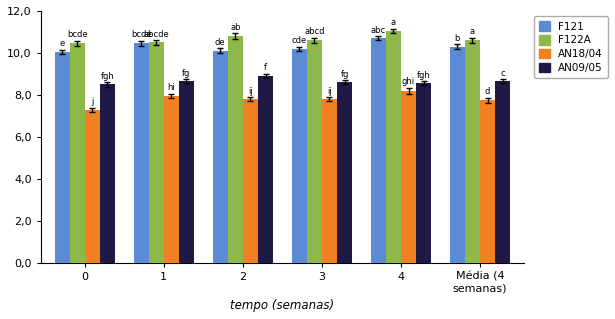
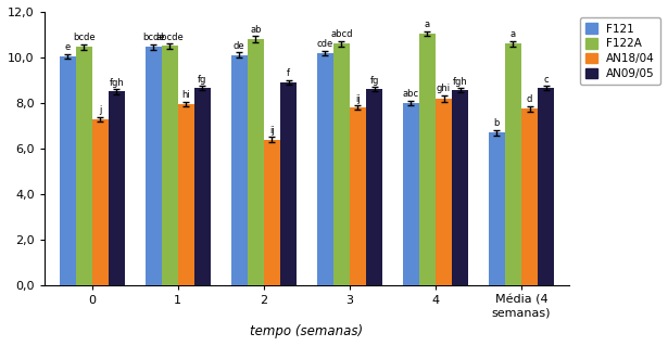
AN18/04/2: 7,80 -> 6,40
F121/4: 10,70 -> 8,00
F121/Média (4 semanas): 10,30 -> 6,70
